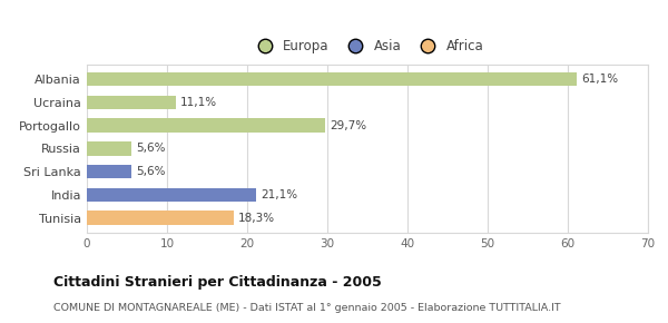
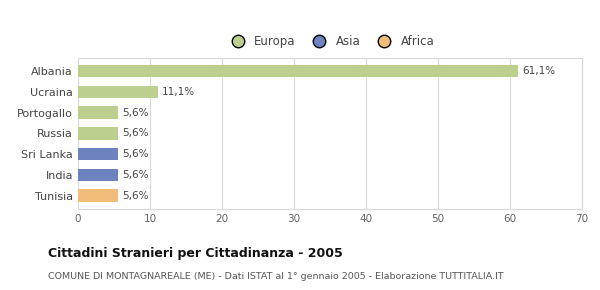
Portogallo: 29,7% -> 5,6%
India: 21,1% -> 5,6%
Tunisia: 18,3% -> 5,6%
